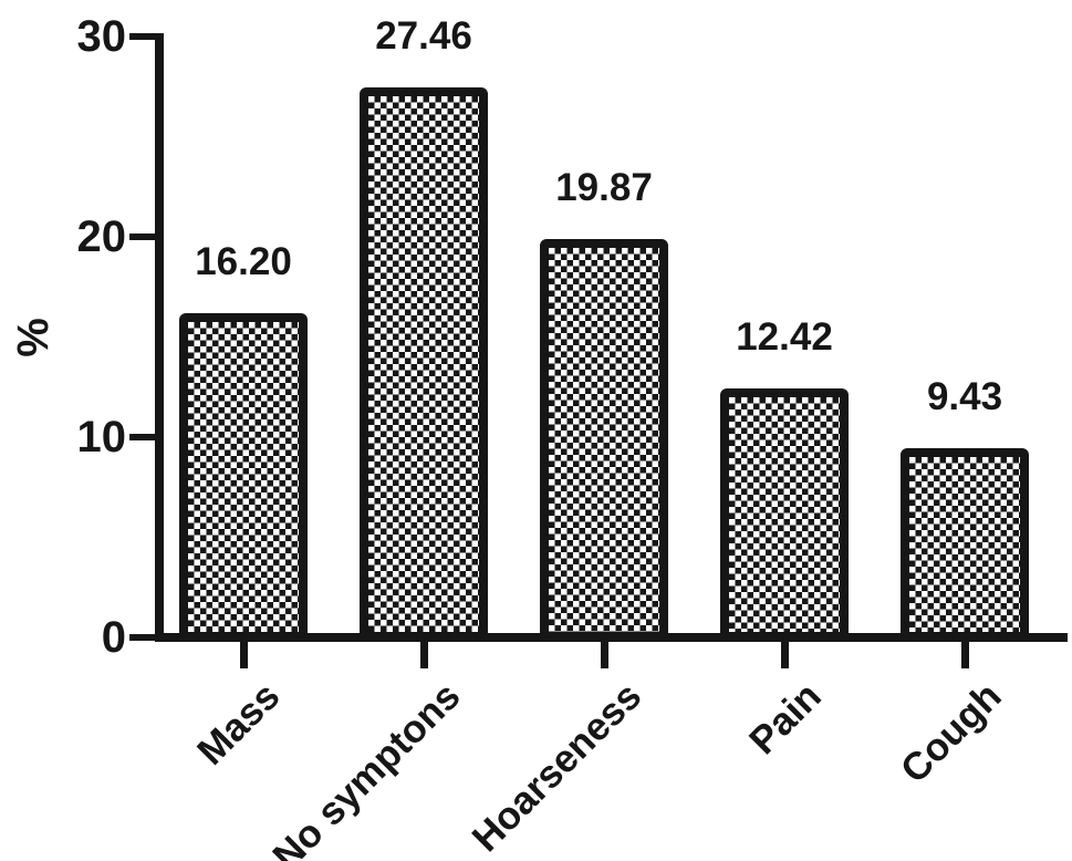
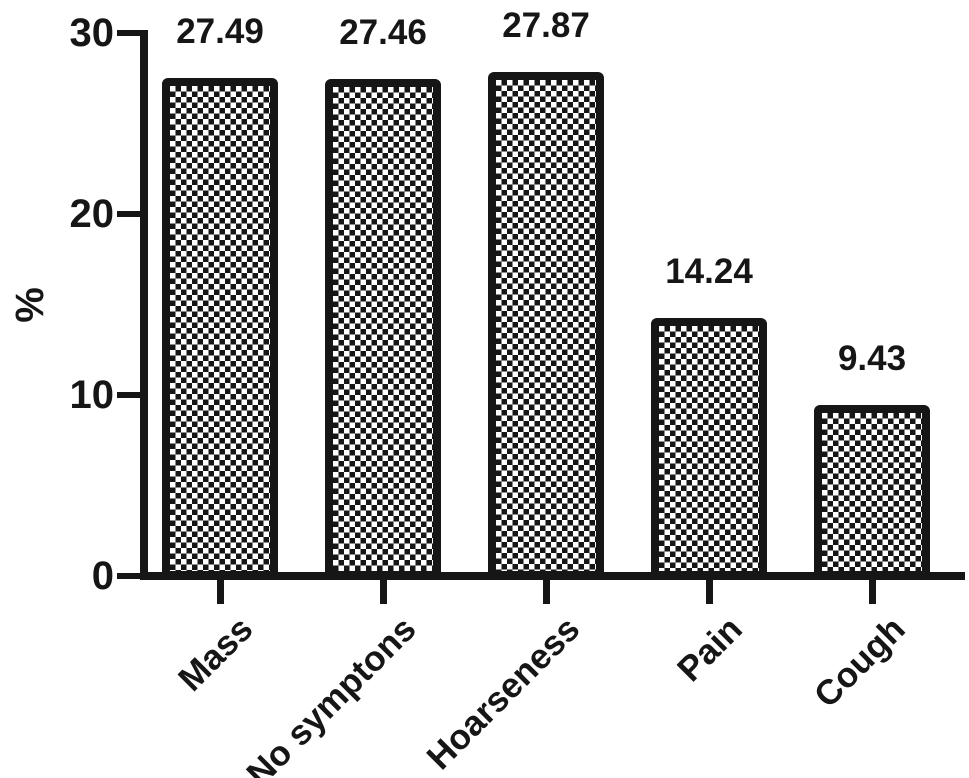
Mass: 16.20 -> 27.49
Hoarseness: 19.87 -> 27.87
Pain: 12.42 -> 14.24
